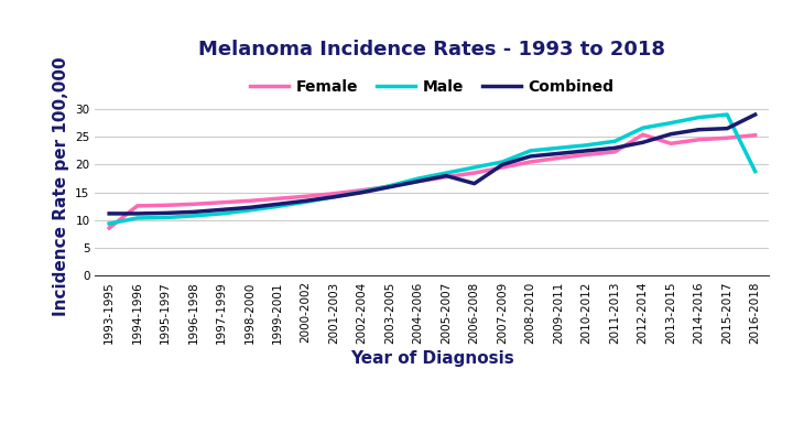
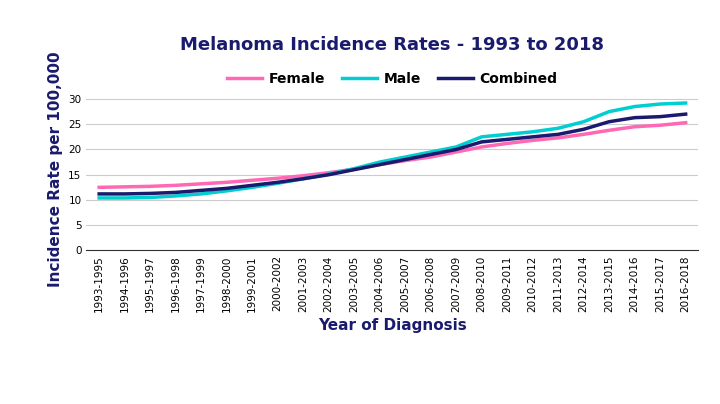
Female/1993-1995: 8.6 -> 12.5
Male/1993-1995: 9.4 -> 10.4
Combined/2006-2008: 16.6 -> 19.0
Female/2012-2014: 25.4 -> 23.0
Male/2012-2014: 26.6 -> 25.5
Male/2016-2018: 18.8 -> 29.2
Combined/2016-2018: 29.0 -> 27.0
